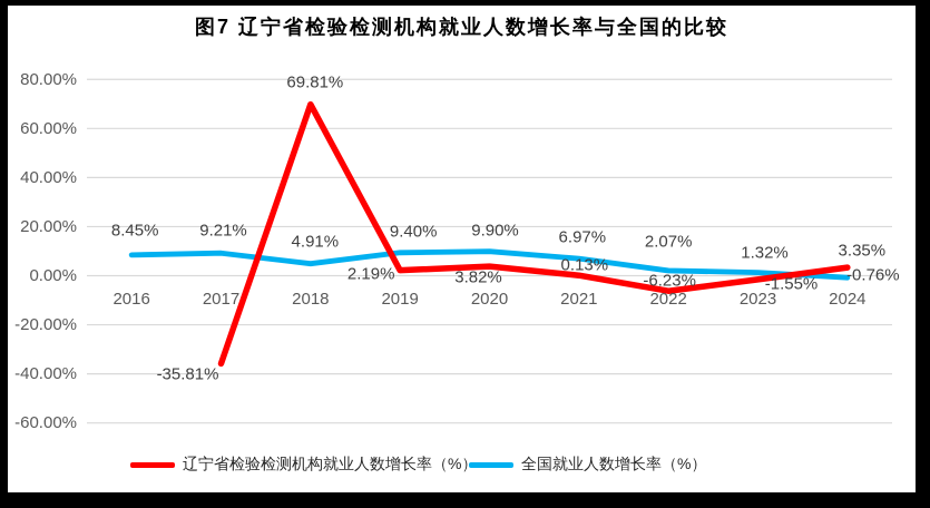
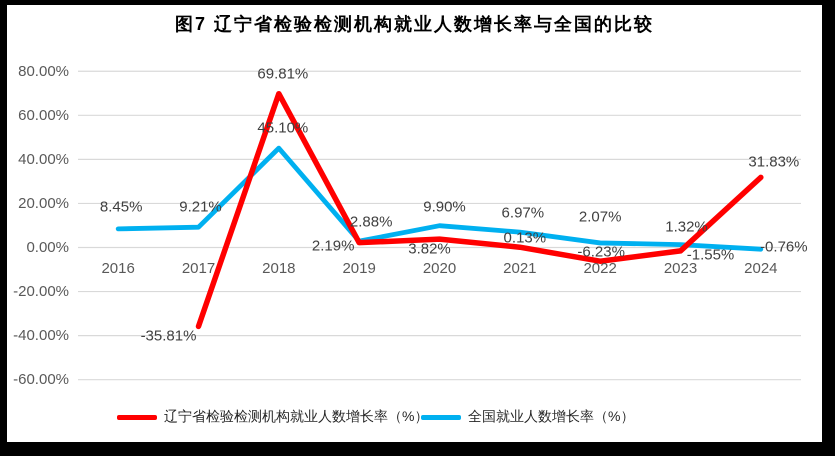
全国就业人数增长率（%）/2018: 4.91% -> 45.10%
全国就业人数增长率（%）/2019: 9.40% -> 2.88%
辽宁省检验检测机构就业人数增长率（%）/2024: 3.35% -> 31.83%
